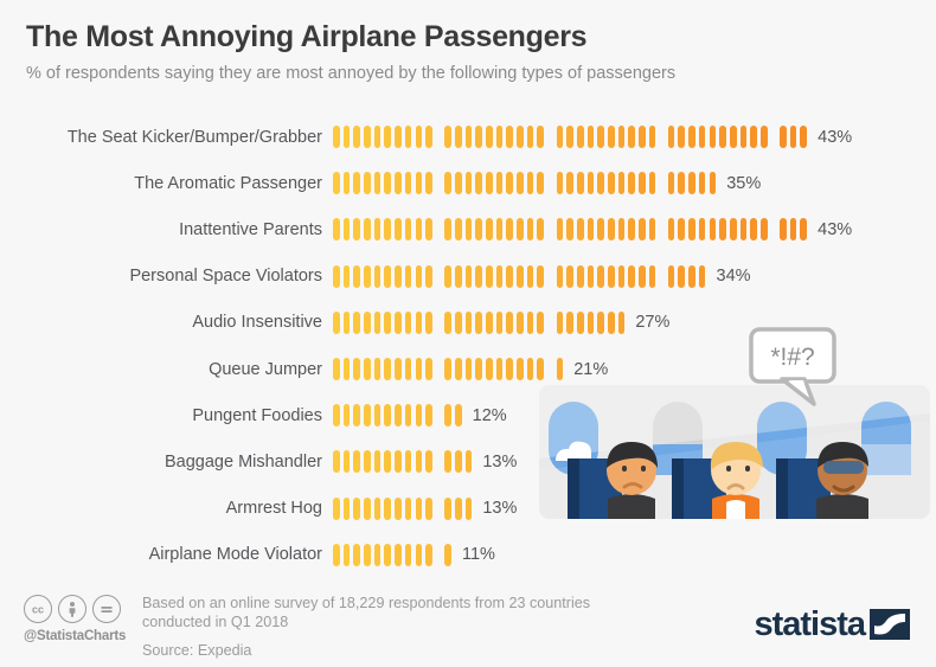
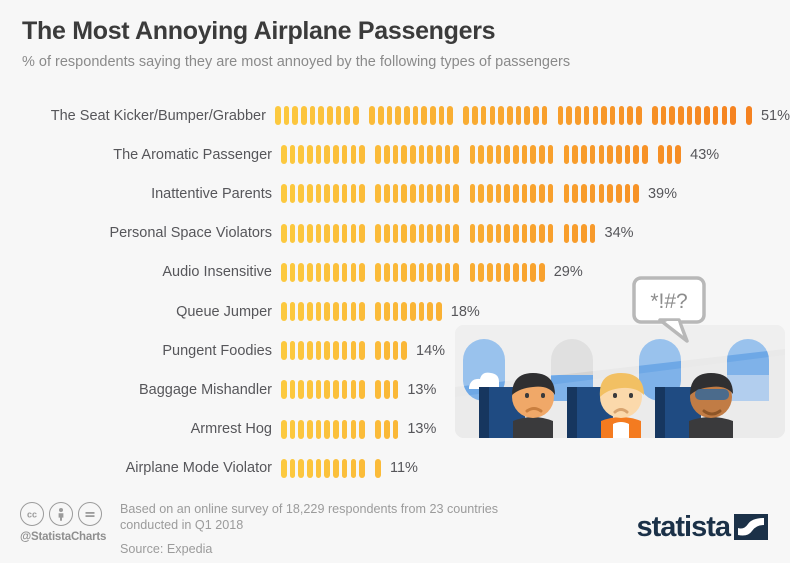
The Seat Kicker/Bumper/Grabber: 43% -> 51%
The Aromatic Passenger: 35% -> 43%
Inattentive Parents: 43% -> 39%
Audio Insensitive: 27% -> 29%
Queue Jumper: 21% -> 18%
Pungent Foodies: 12% -> 14%
